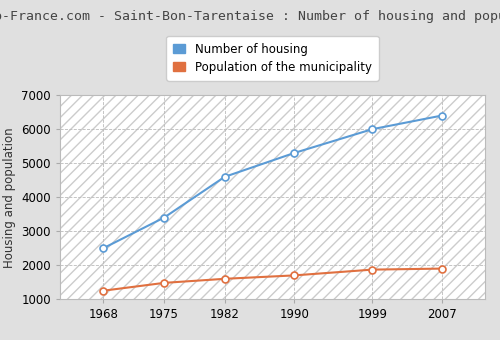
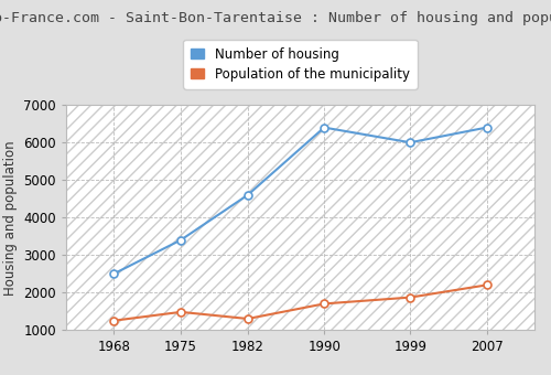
Population of the municipality/1982: 1600 -> 1300
Number of housing/1990: 5300 -> 6400
Population of the municipality/2007: 1900 -> 2200
